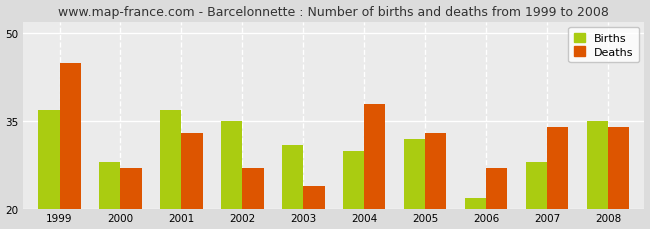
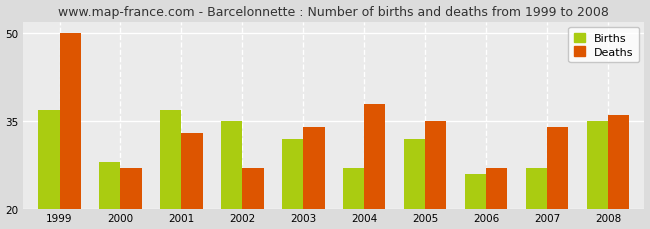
Deaths/1999: 45 -> 50
Births/2003: 31 -> 32
Deaths/2003: 24 -> 34
Births/2004: 30 -> 27
Deaths/2005: 33 -> 35
Births/2006: 22 -> 26
Births/2007: 28 -> 27
Deaths/2008: 34 -> 36
